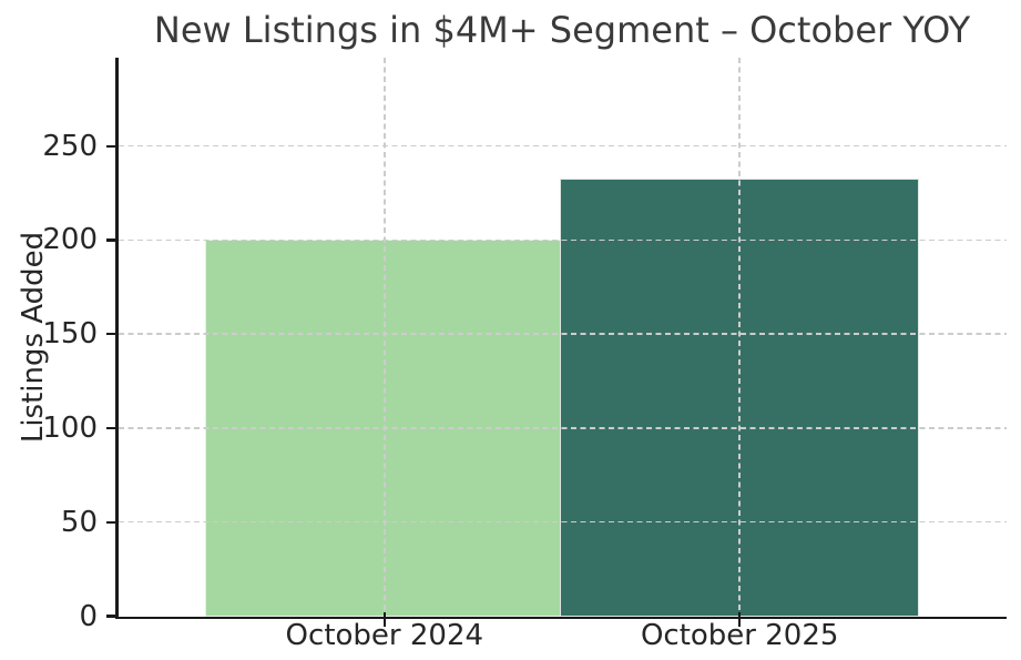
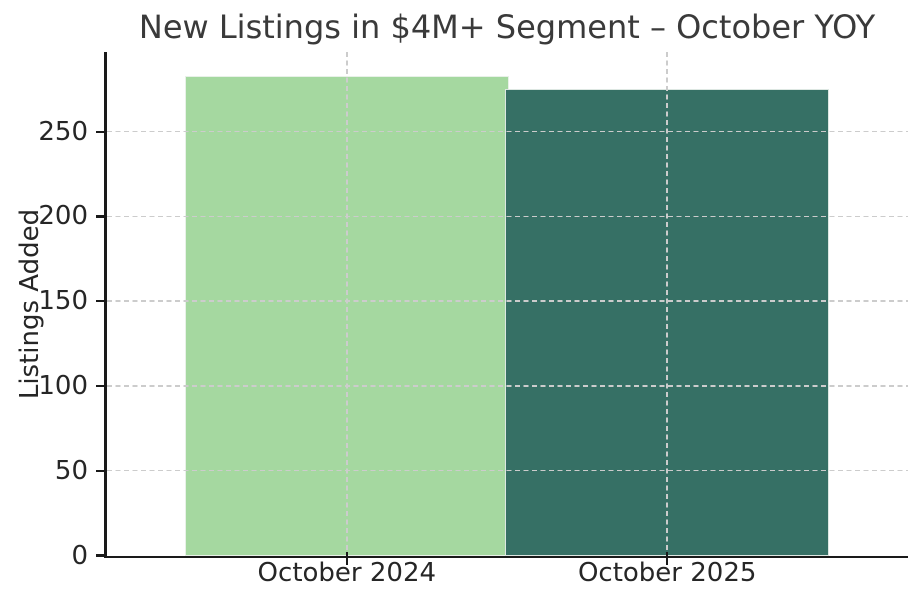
October 2024: 200 -> 283
October 2025: 233 -> 275
